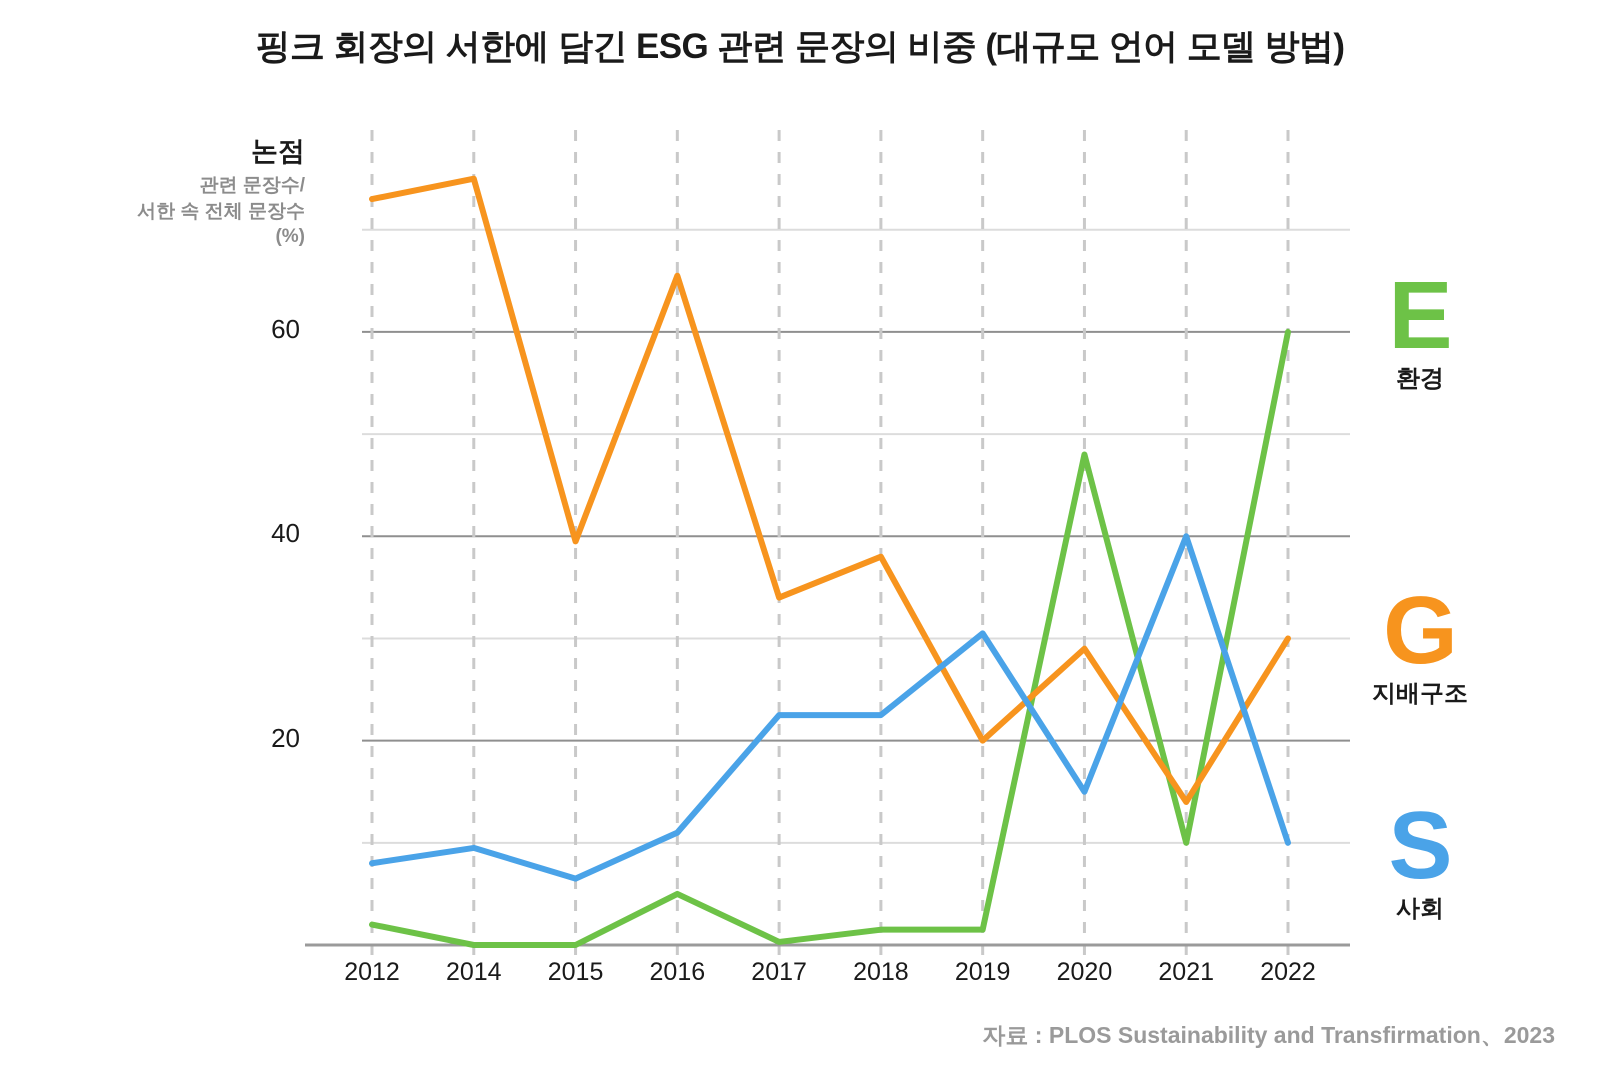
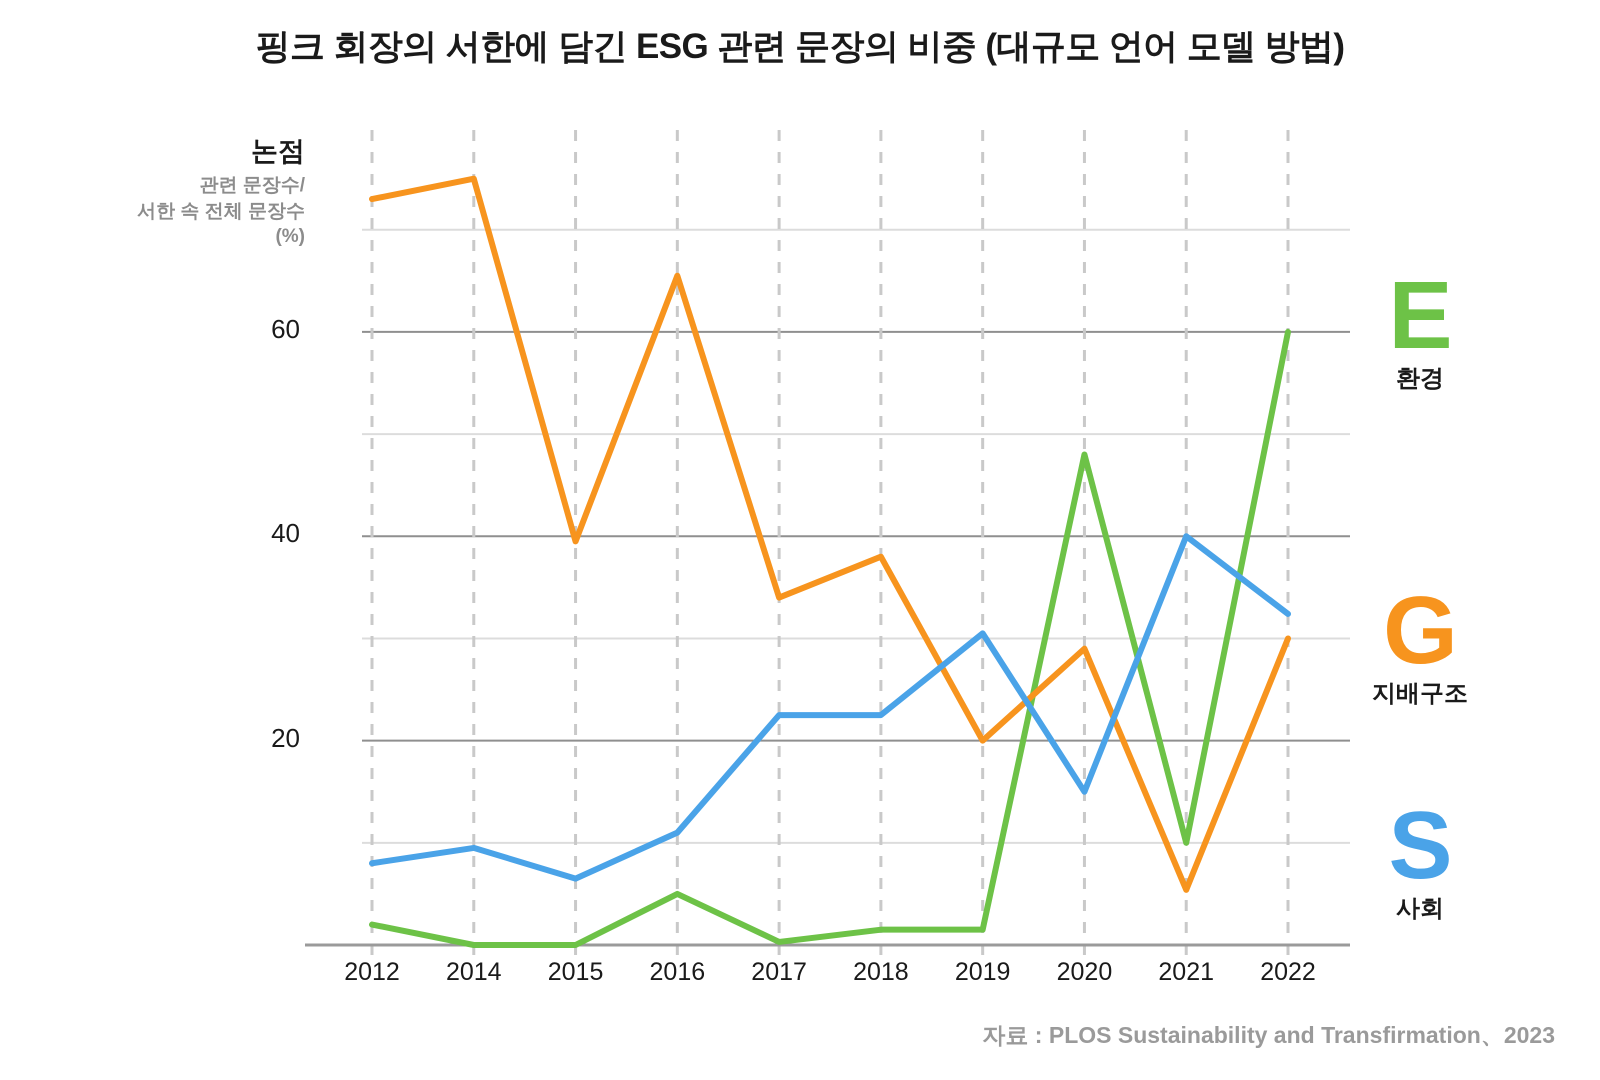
G 지배구조/2021: 14.0 -> 5.4
S 사회/2022: 10.0 -> 32.4
